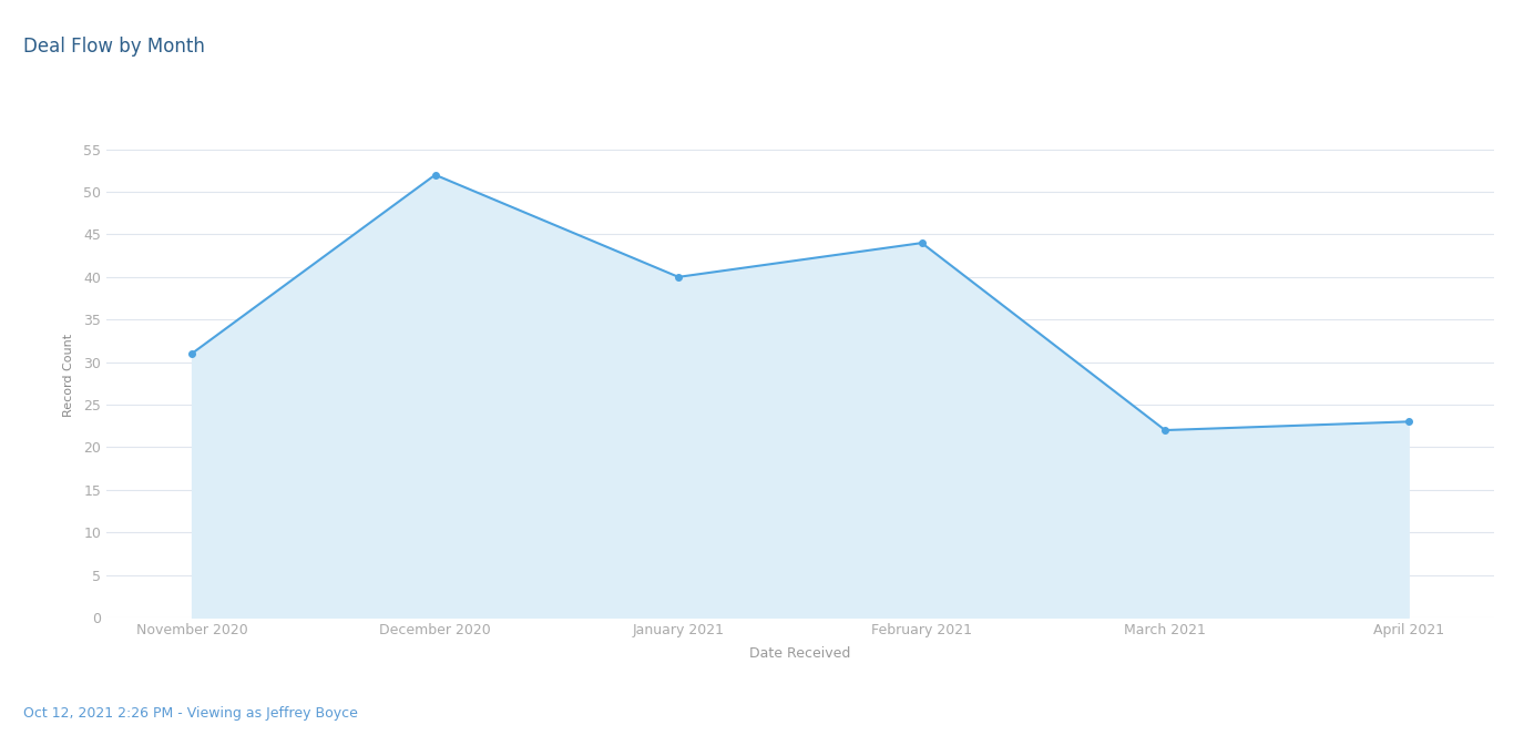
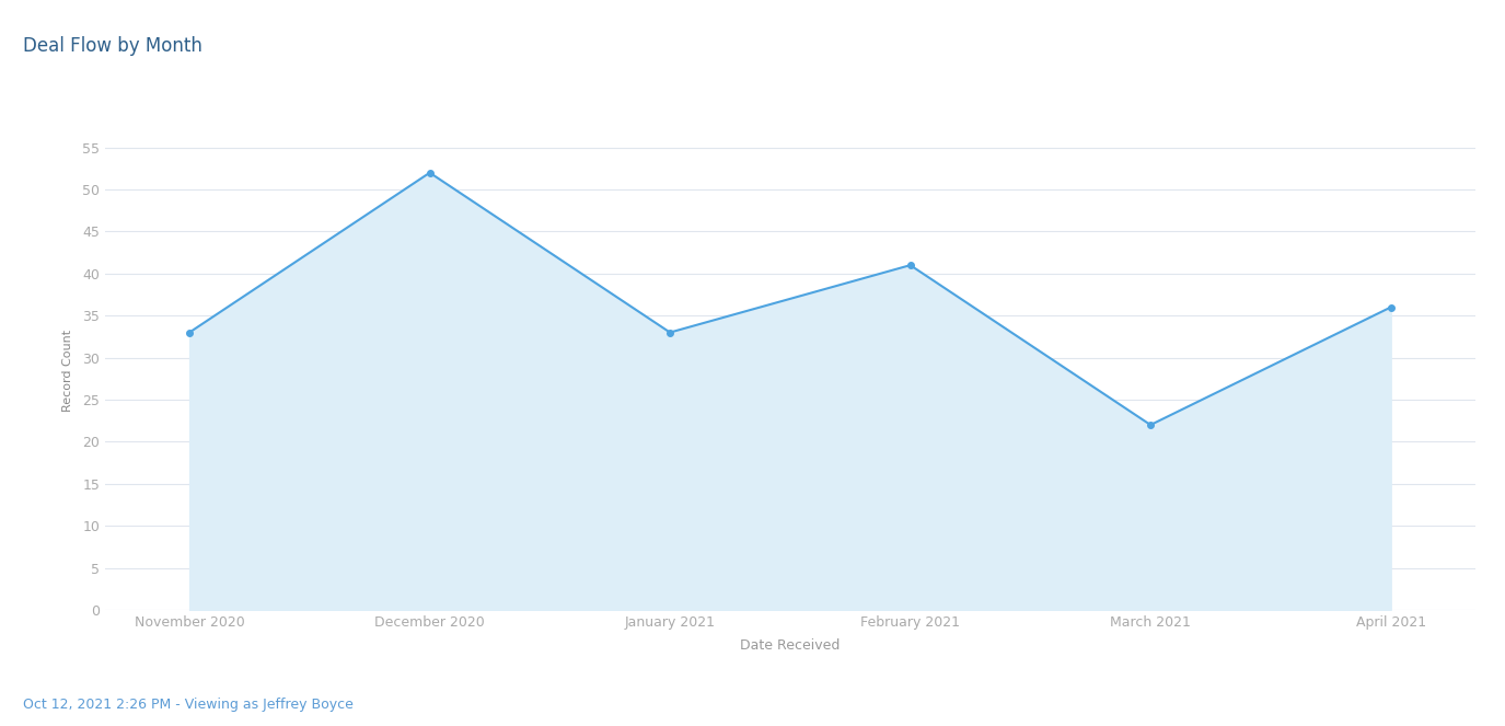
November 2020: 31 -> 33
January 2021: 40 -> 33
February 2021: 44 -> 41
April 2021: 23 -> 36
